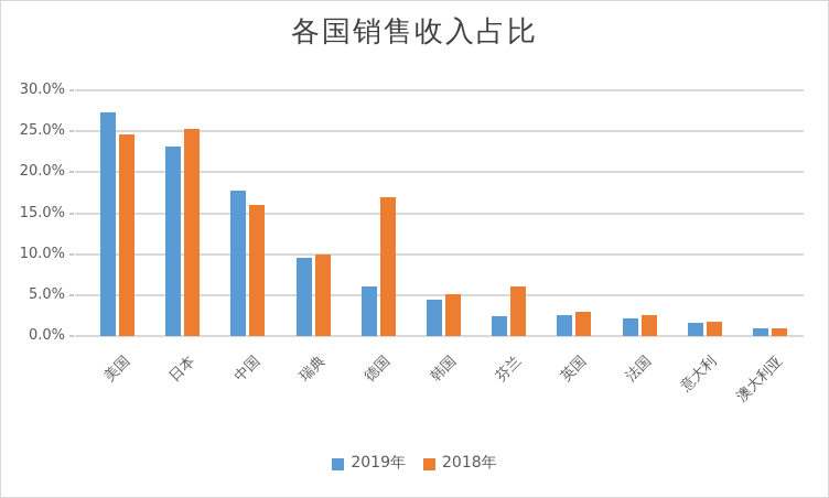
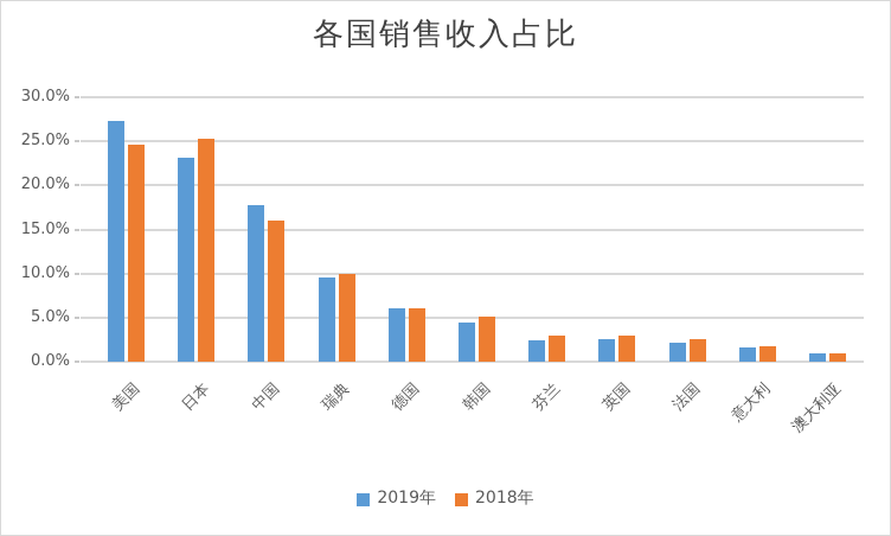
2018年/德国: 17% -> 6%
2018年/芬兰: 6% -> 3%
